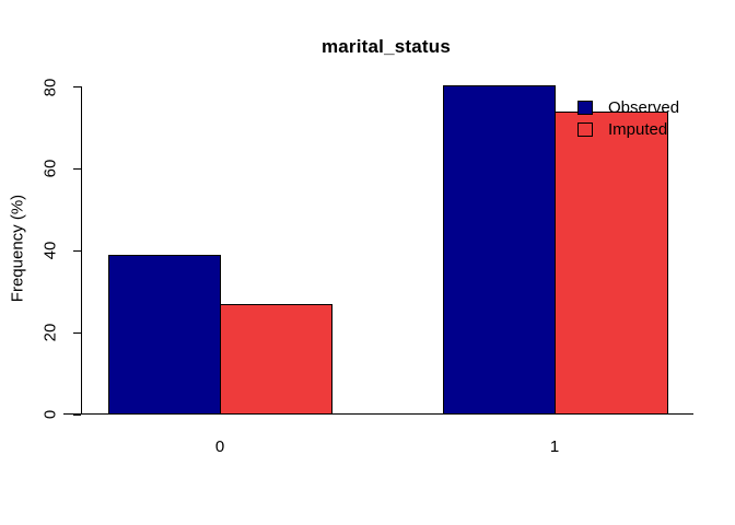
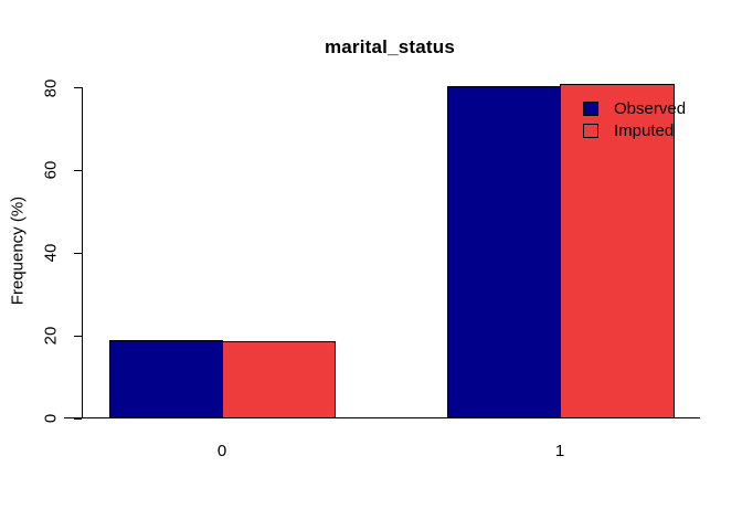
Observed/0: 39 -> 19
Imputed/0: 27 -> 19
Imputed/1: 74 -> 81
